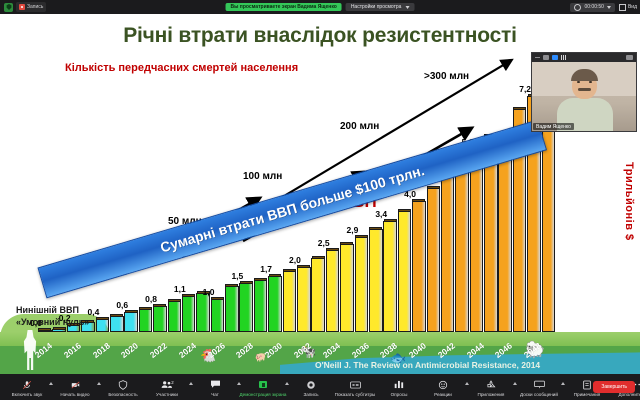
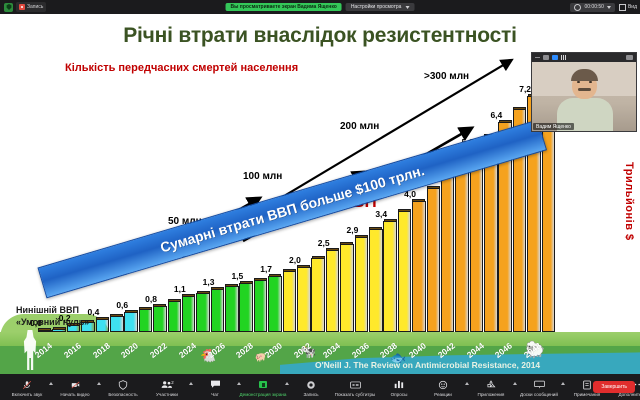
2026: 1,0 -> 1,3
2046: 5,7 -> 6,4
